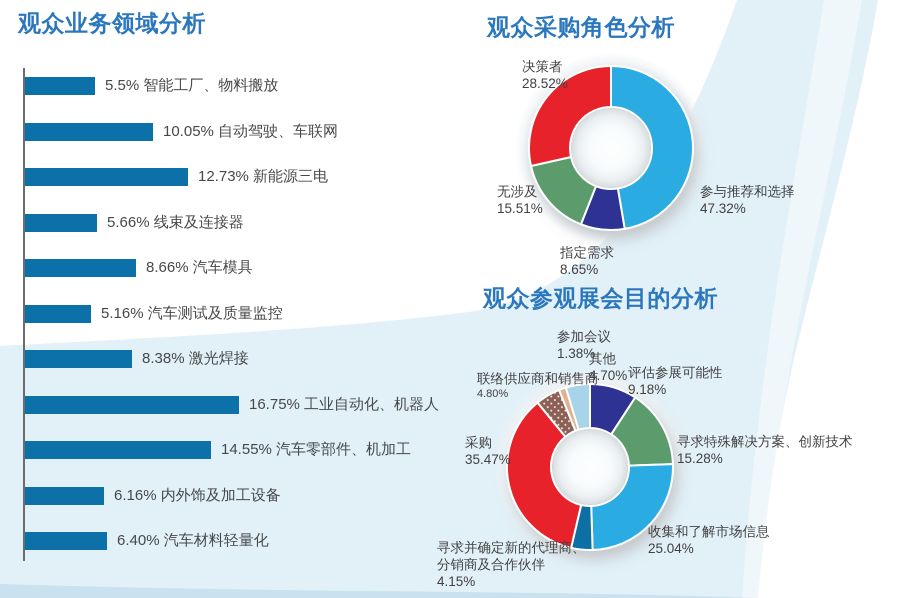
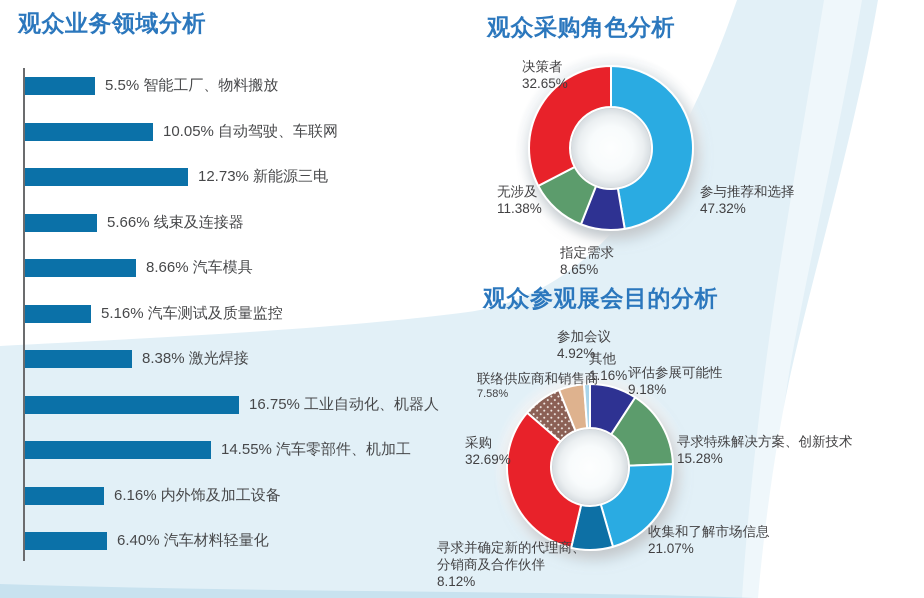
观众采购角色分析/无涉及: 15.51% -> 11.38%
观众采购角色分析/决策者: 28.52% -> 32.65%
观众参观展会目的分析/收集和了解市场信息: 25.04% -> 21.07%
观众参观展会目的分析/寻求并确定新的代理商、分销商及合作伙伴: 4.15% -> 8.12%
观众参观展会目的分析/采购: 35.47% -> 32.69%
观众参观展会目的分析/联络供应商和销售商: 4.80% -> 7.58%
观众参观展会目的分析/参加会议: 1.38% -> 4.92%
观众参观展会目的分析/其他: 4.70% -> 1.16%
